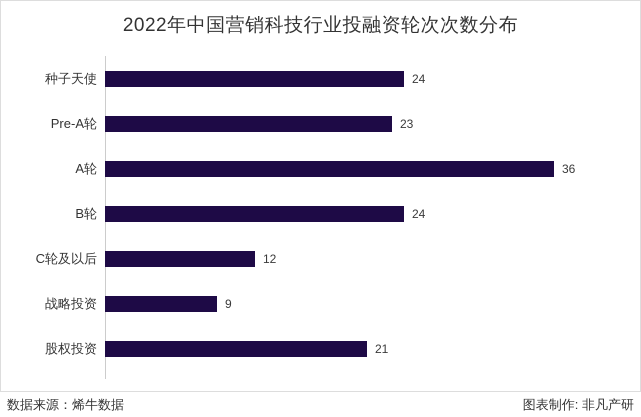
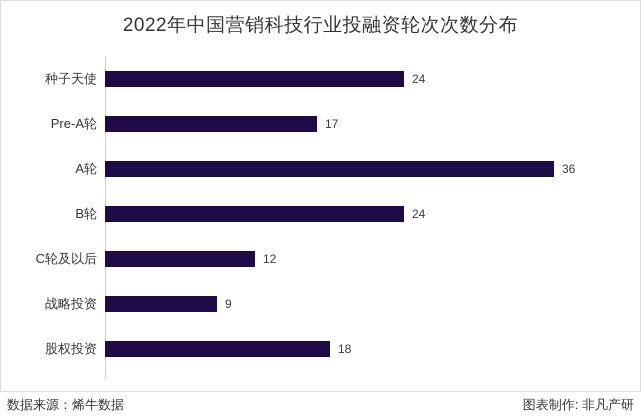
Pre-A轮: 23 -> 17
股权投资: 21 -> 18
